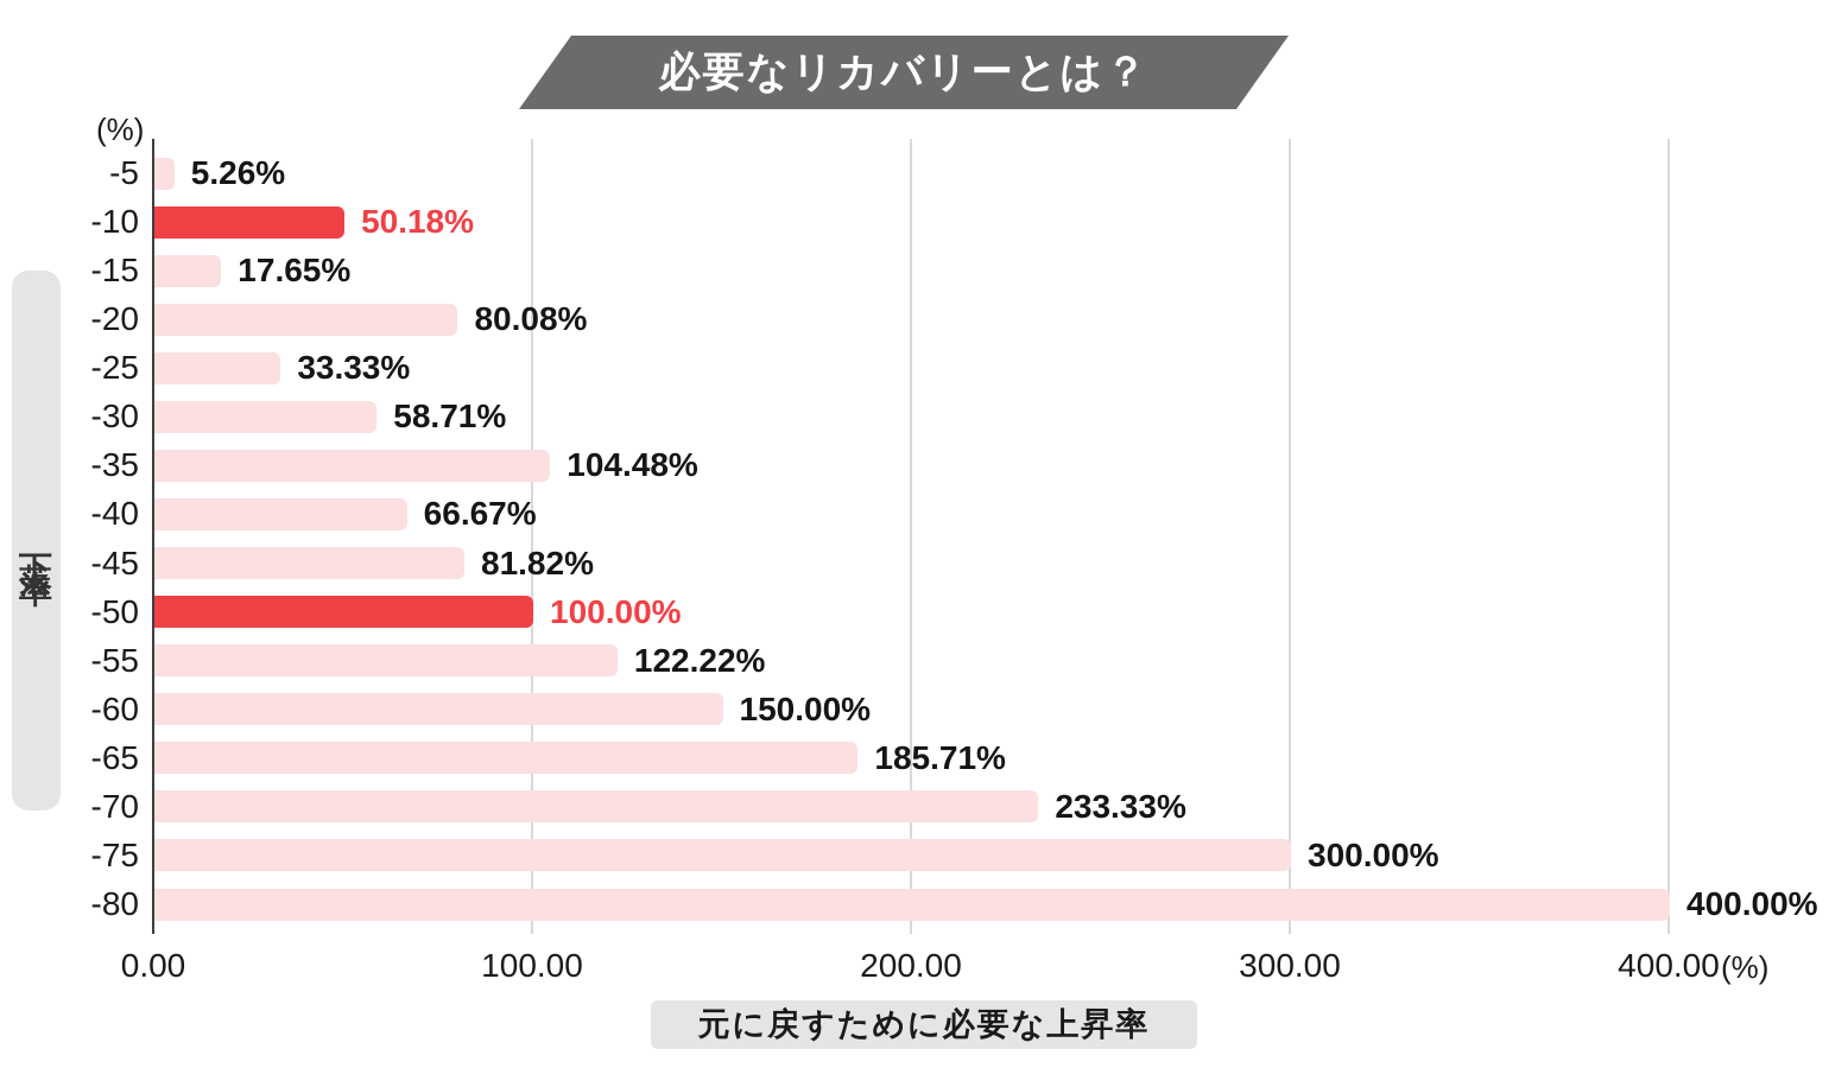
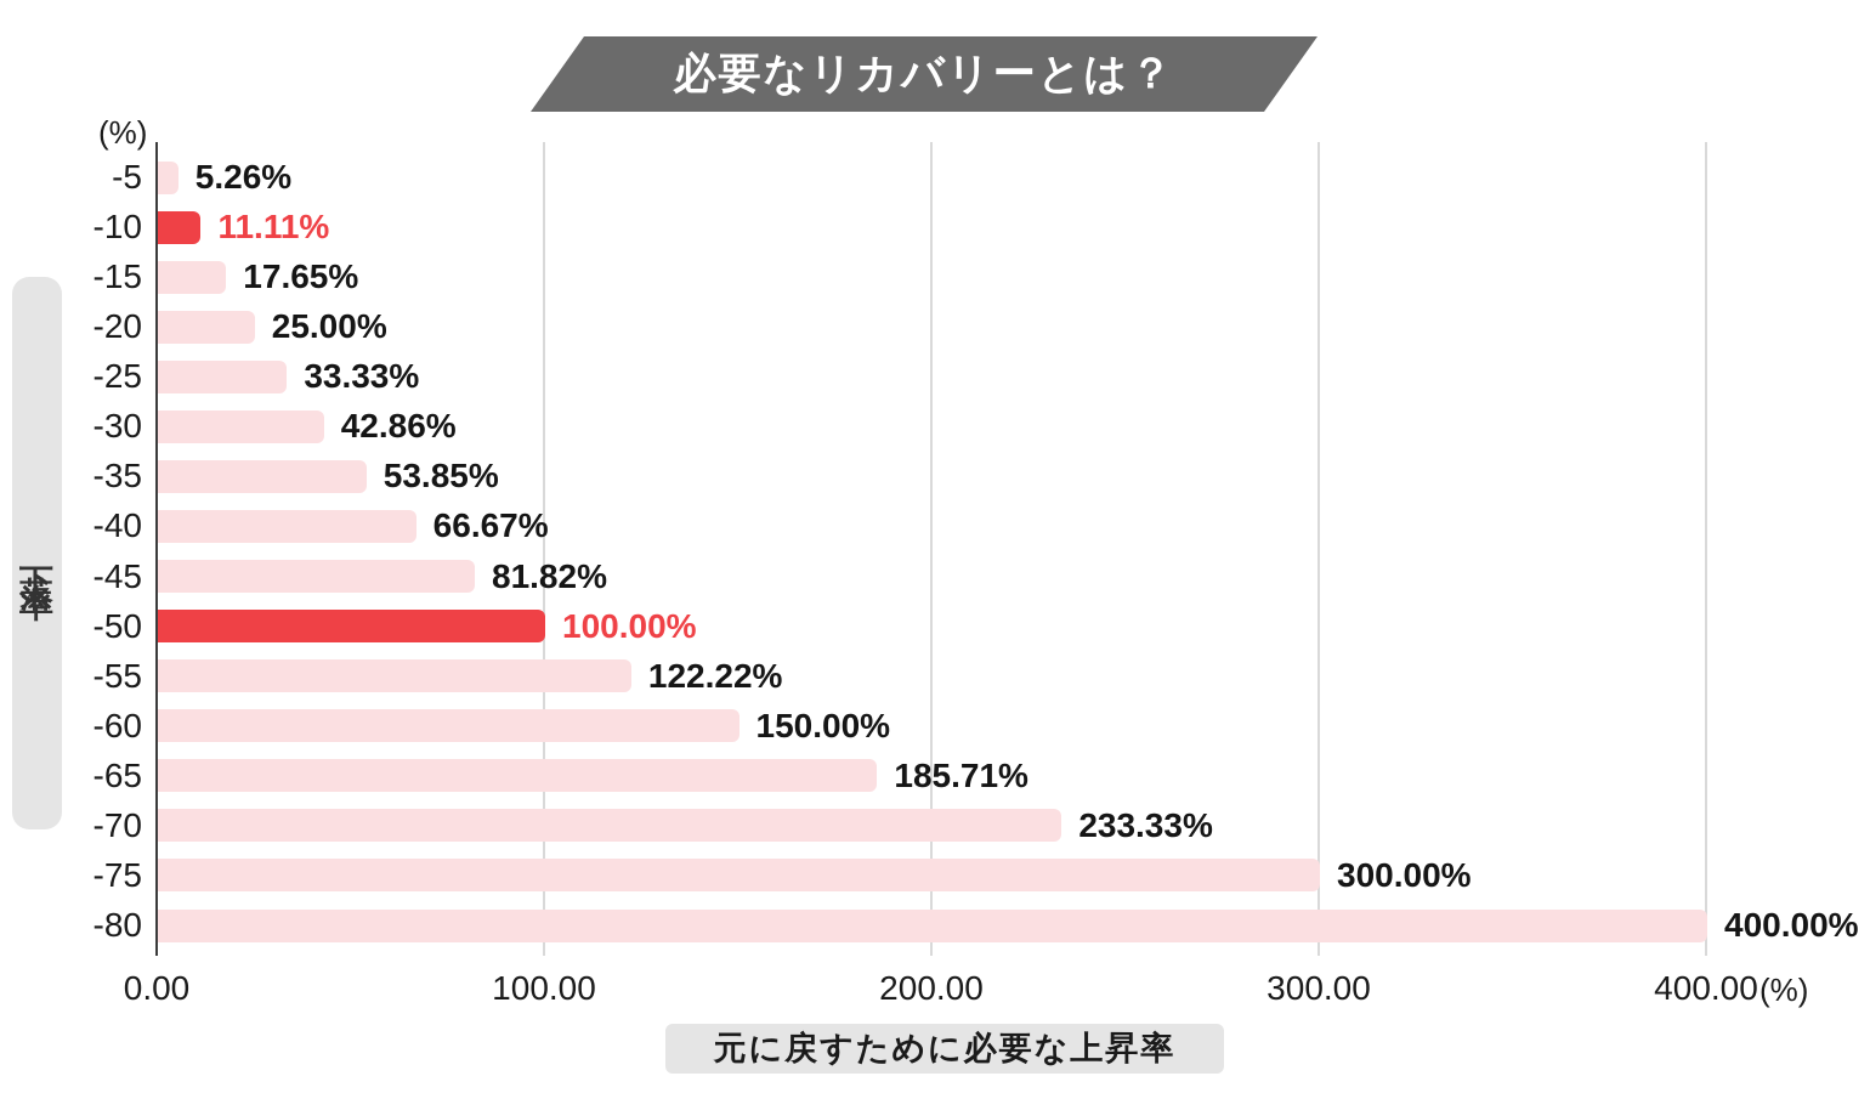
-10: 50.18% -> 11.11%
-20: 80.08% -> 25.00%
-30: 58.71% -> 42.86%
-35: 104.48% -> 53.85%
